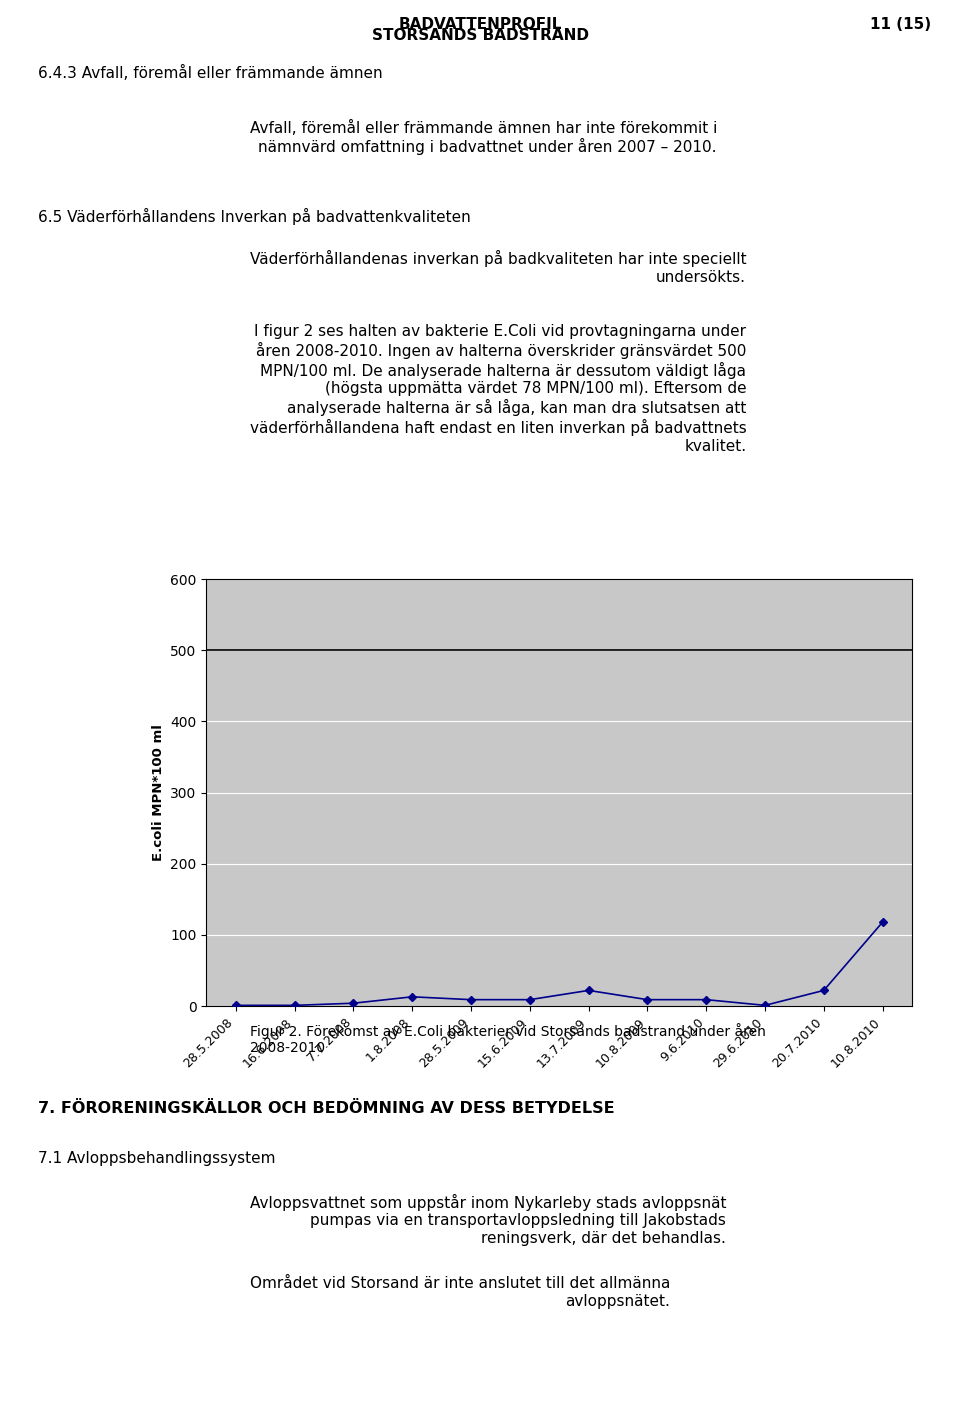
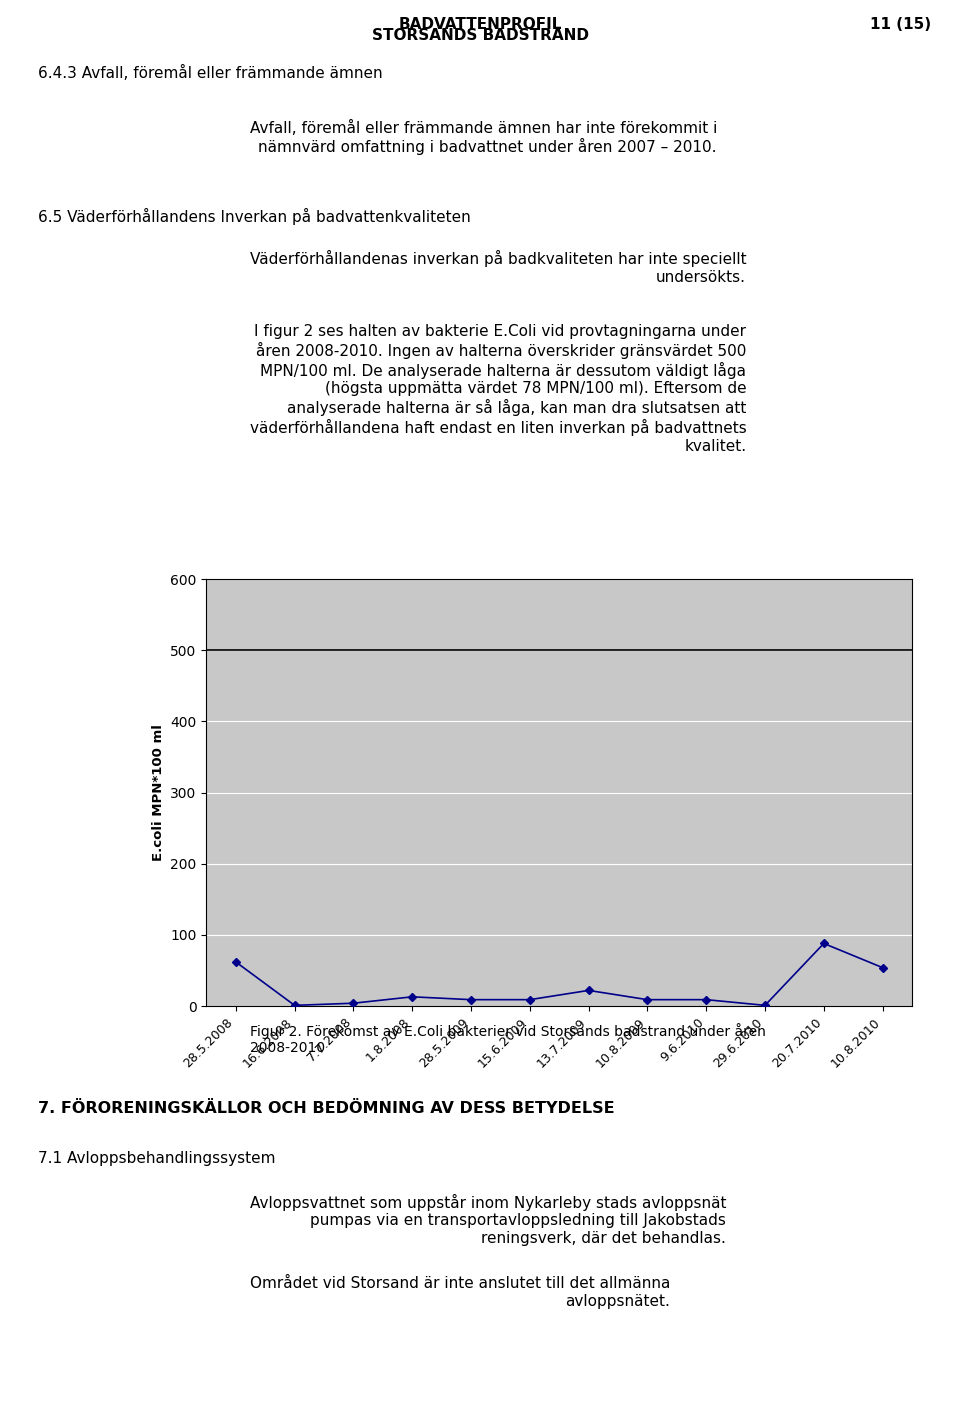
28.5.2008: 1 -> 62
20.7.2010: 22 -> 88
10.8.2010: 118 -> 54
